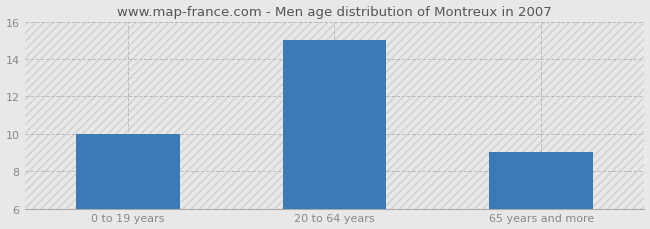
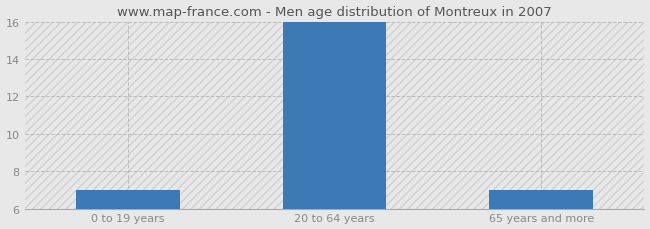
0 to 19 years: 10 -> 7
20 to 64 years: 15 -> 16
65 years and more: 9 -> 7
